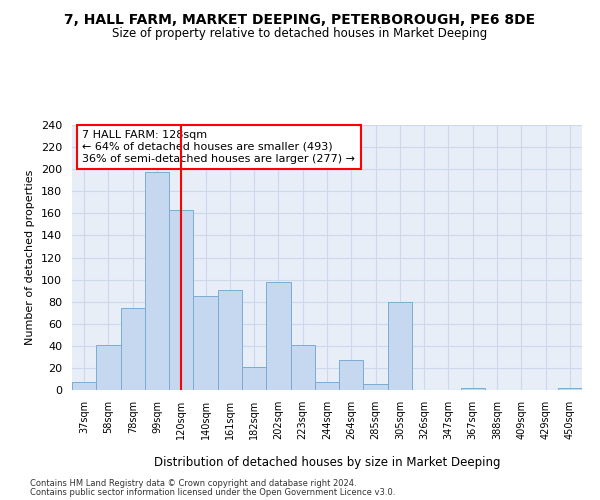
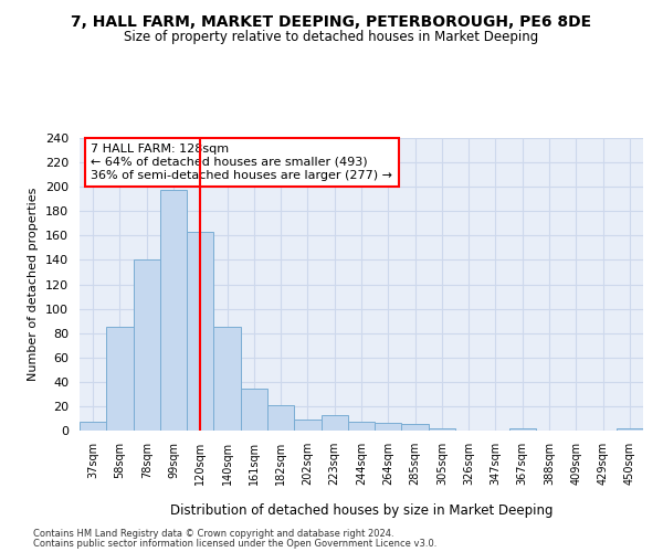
58sqm: 41 -> 85
78sqm: 74 -> 140
161sqm: 91 -> 34
202sqm: 98 -> 9
223sqm: 41 -> 13
264sqm: 27 -> 6
305sqm: 80 -> 2
